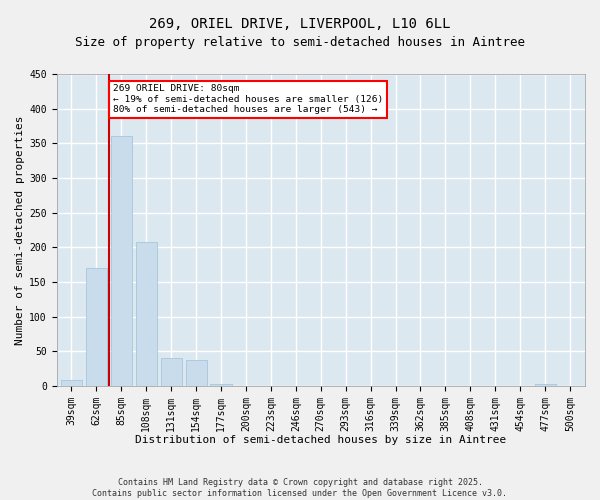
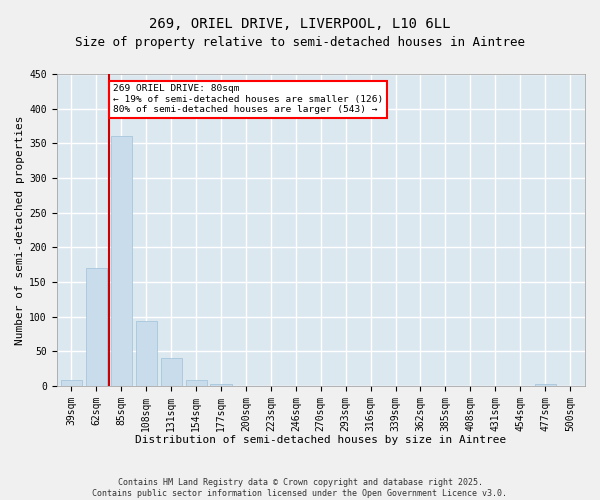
108sqm: 208 -> 93
154sqm: 38 -> 9
